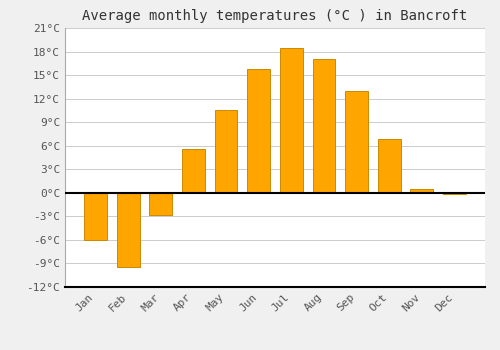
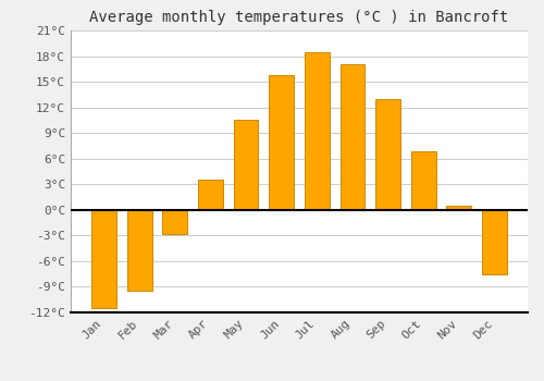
Jan: -6.0°C -> -11.5°C
Apr: 5.6°C -> 3.5°C
Dec: -0.2°C -> -7.5°C
